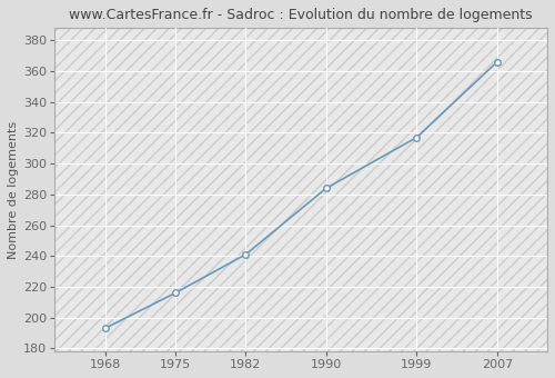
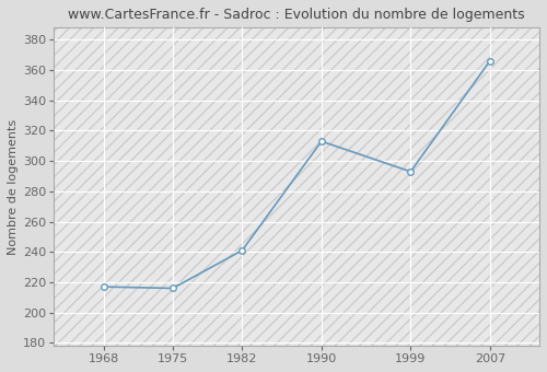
1968: 193 -> 217
1990: 284 -> 313
1999: 317 -> 293
